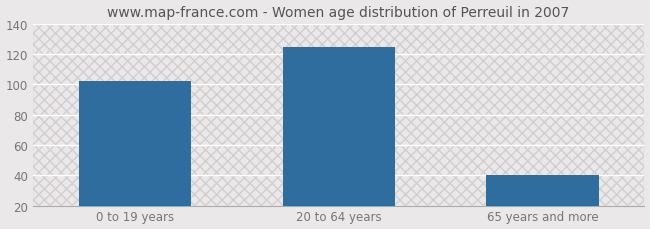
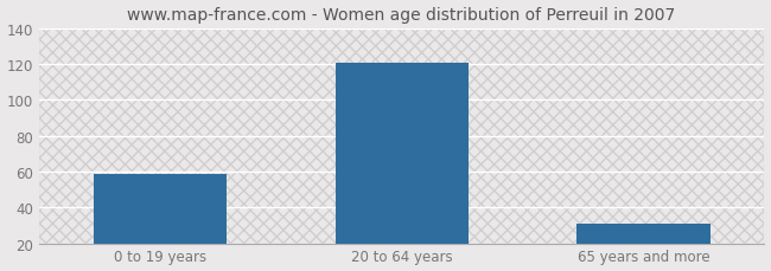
0 to 19 years: 102 -> 59
20 to 64 years: 125 -> 121
65 years and more: 40 -> 31
